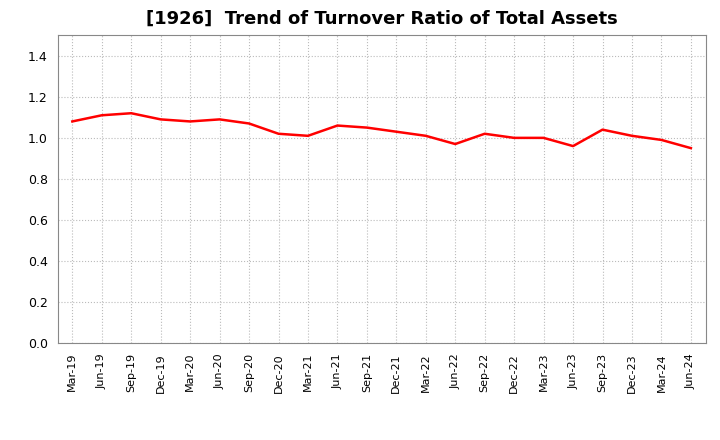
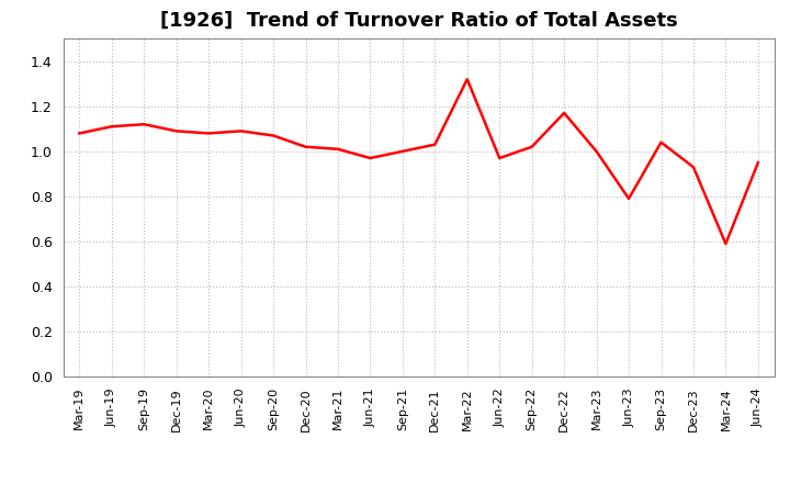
Jun-21: 1.06 -> 0.97
Sep-21: 1.05 -> 1.00
Mar-22: 1.01 -> 1.32
Dec-22: 1.00 -> 1.17
Jun-23: 0.96 -> 0.79
Dec-23: 1.01 -> 0.93
Mar-24: 0.99 -> 0.59
